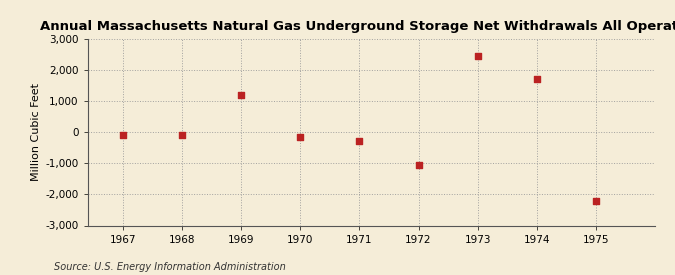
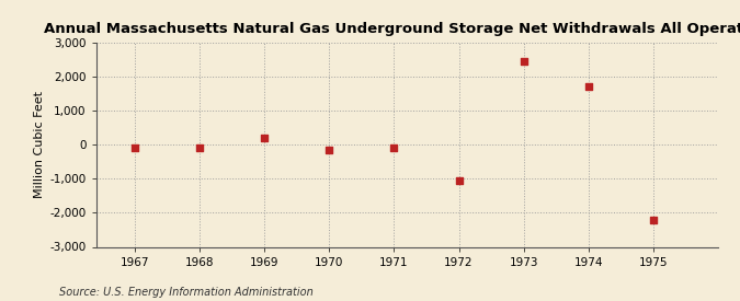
1969: 1,200 -> 200
1971: -300 -> -100
